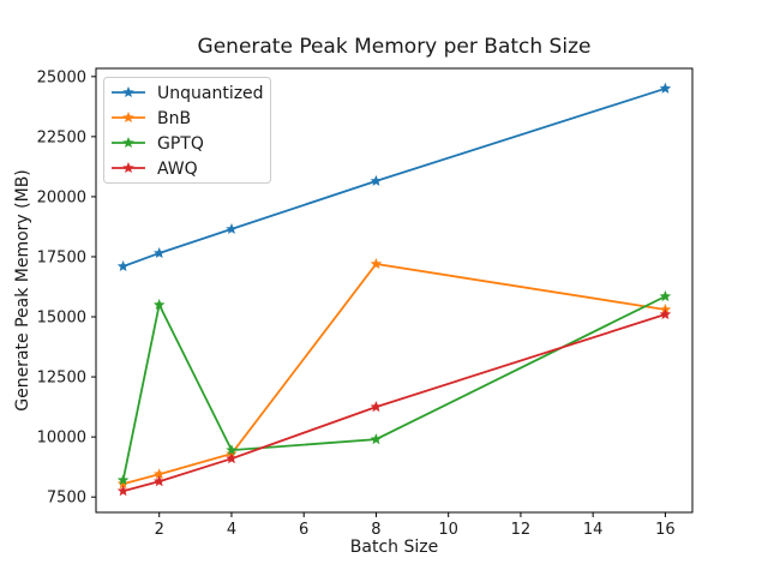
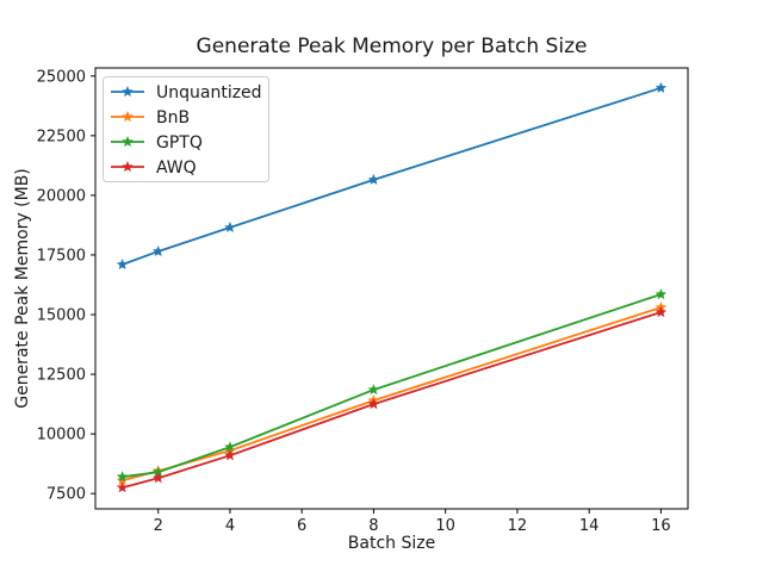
GPTQ/2: 15500 -> 8400
BnB/8: 17200 -> 11400
GPTQ/8: 9900 -> 11800
